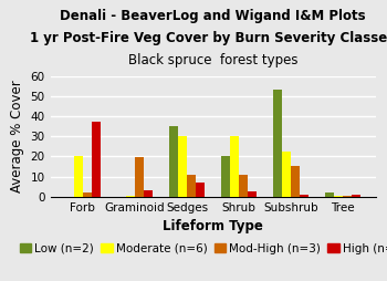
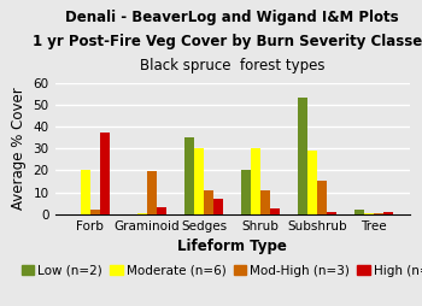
Moderate (n=6)/Subshrub: 22 -> 29
